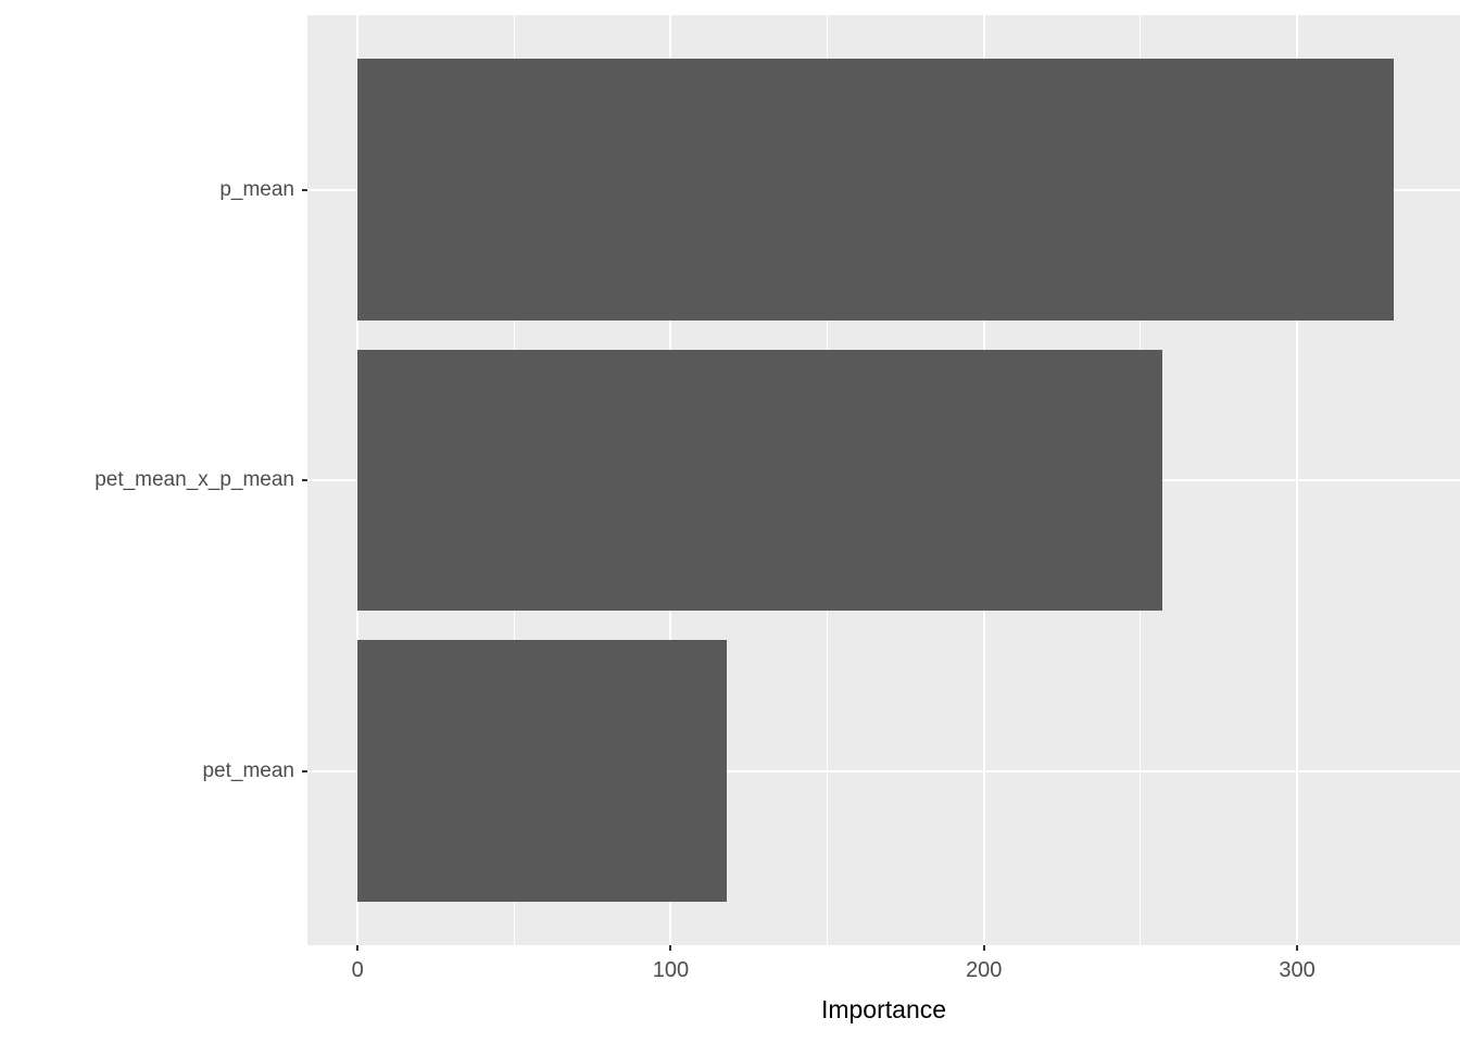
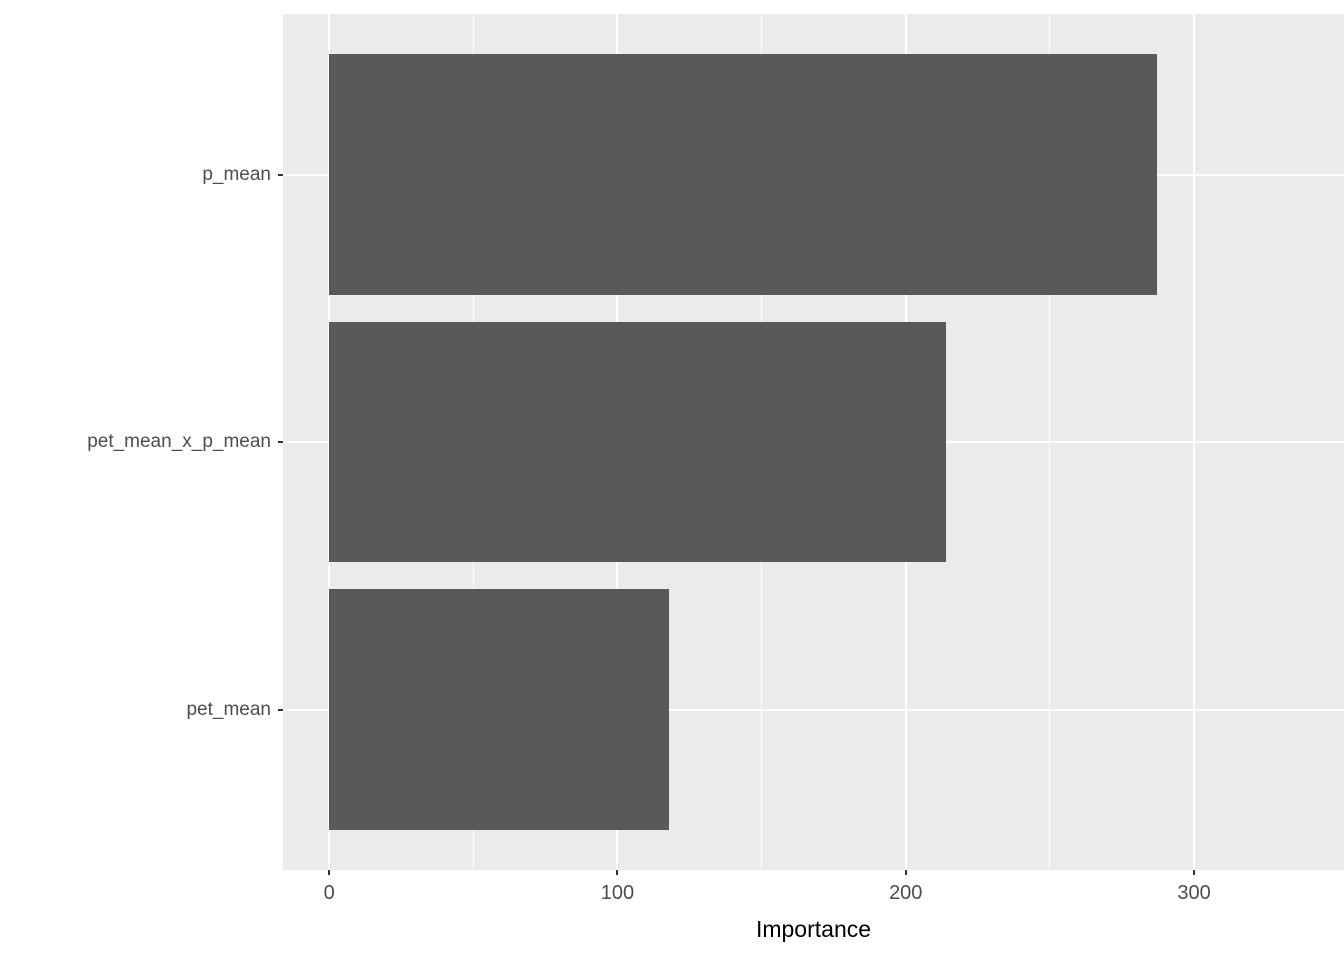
p_mean: 331 -> 287
pet_mean_x_p_mean: 257 -> 214
